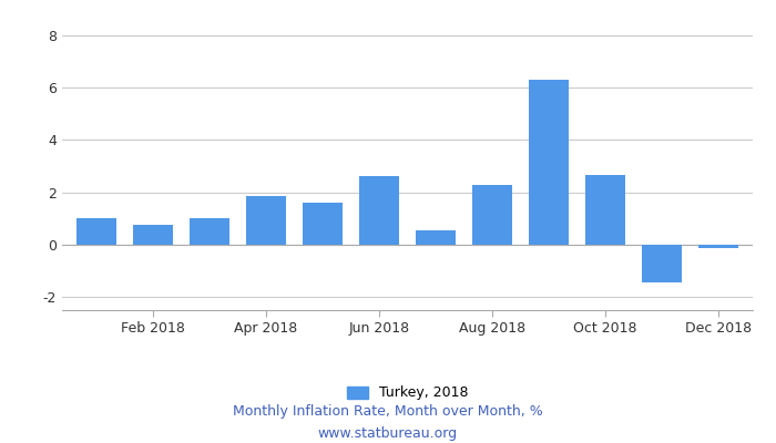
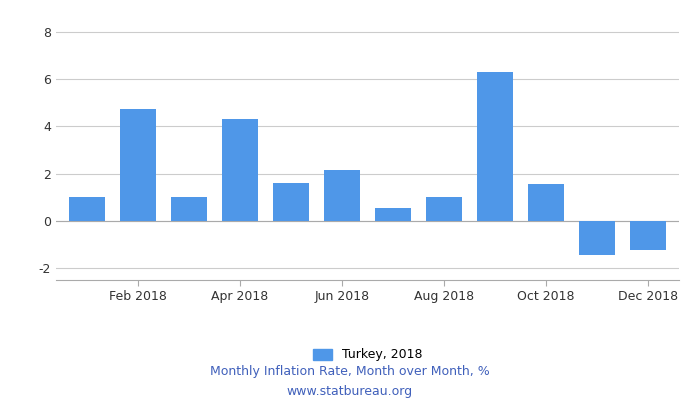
Feb 2018: 0.76 -> 4.75
Apr 2018: 1.87 -> 4.30
Jun 2018: 2.61 -> 2.15
Aug 2018: 2.30 -> 1.00
Oct 2018: 2.67 -> 1.55
Dec 2018: -0.12 -> -1.25
